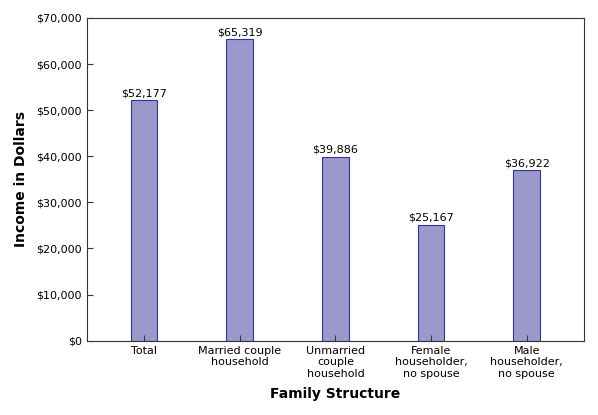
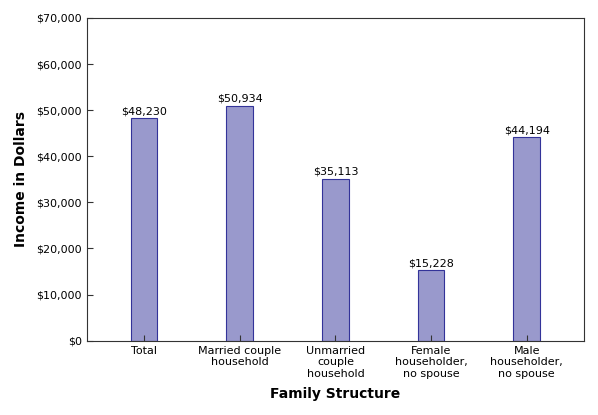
Total: $52,177 -> $48,230
Married couple household: $65,319 -> $50,934
Unmarried couple household: $39,886 -> $35,113
Female householder, no spouse: $25,167 -> $15,228
Male householder, no spouse: $36,922 -> $44,194
